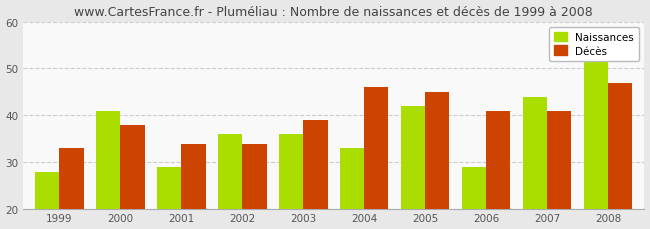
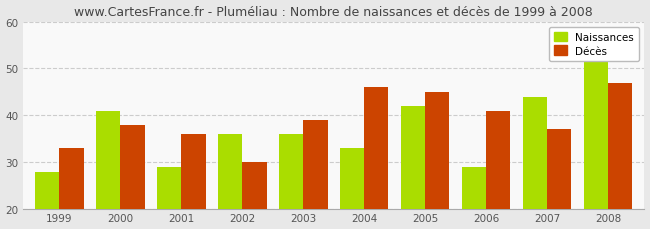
Décès/2001: 34 -> 36
Décès/2002: 34 -> 30
Décès/2007: 41 -> 37
